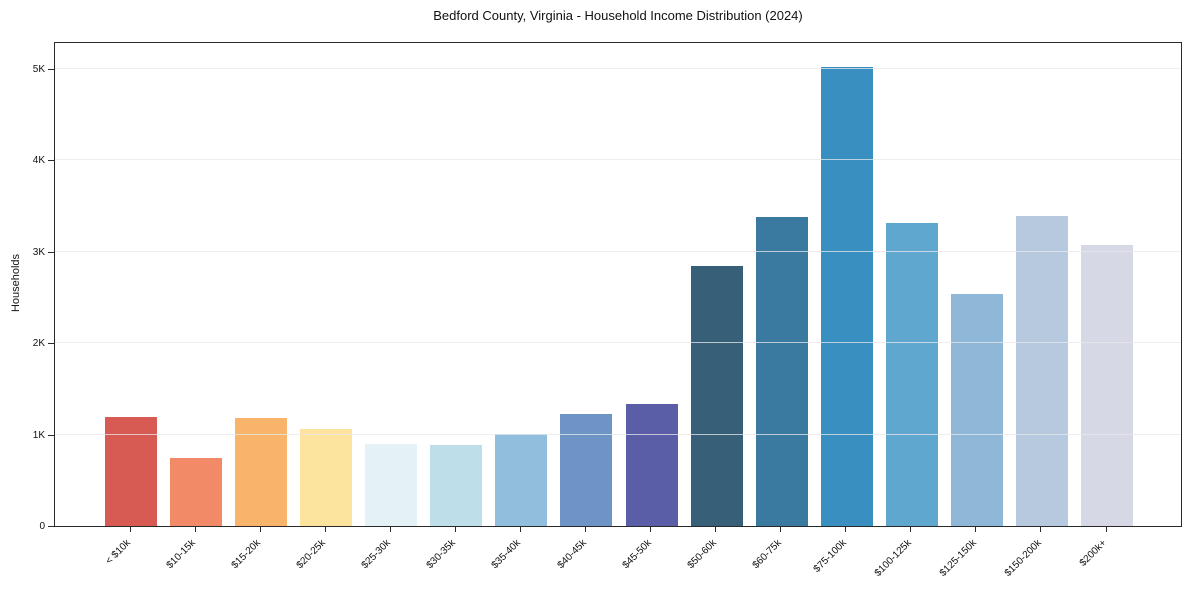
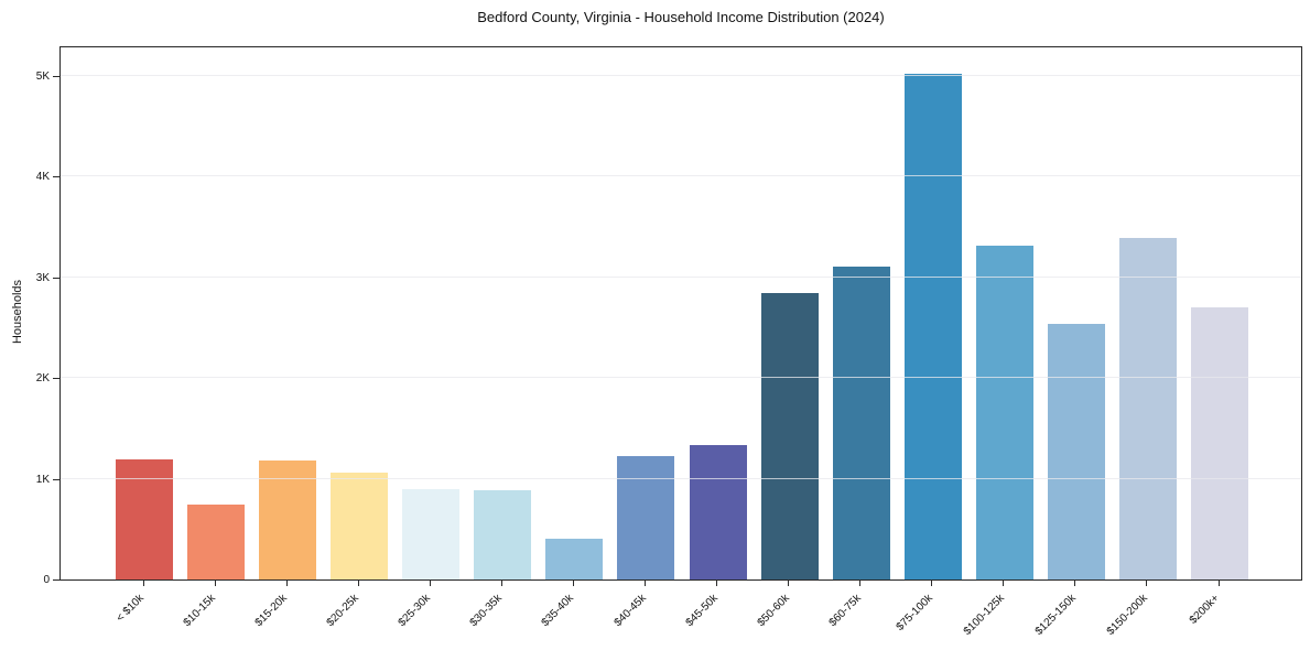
$35-40k: 1.0K -> 0.4K
$60-75k: 3.4K -> 3.1K
$200k+: 3.1K -> 2.7K
